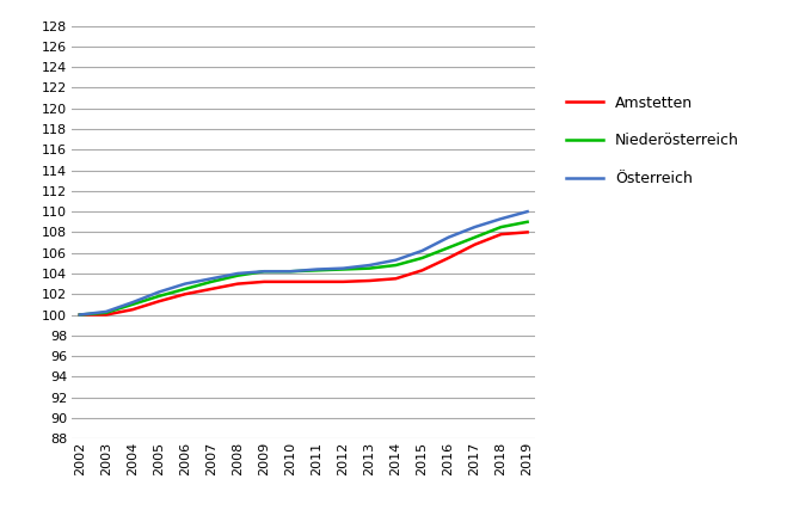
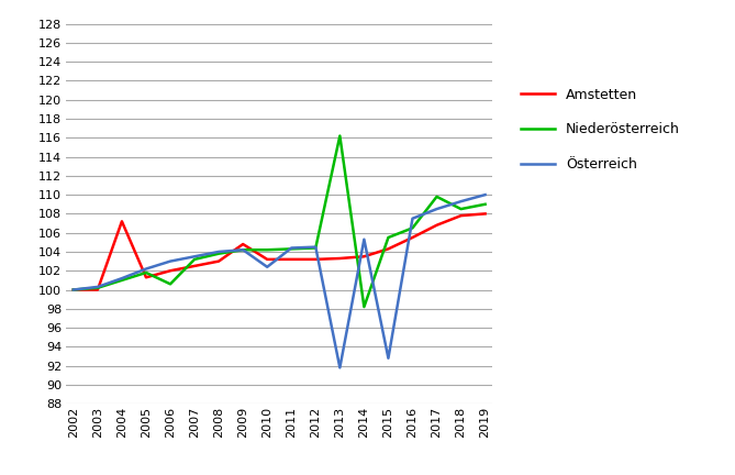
Amstetten/2004: 100.5 -> 107.2
Niederösterreich/2006: 102.5 -> 100.6
Amstetten/2009: 103.2 -> 104.8
Österreich/2010: 104.2 -> 102.4
Niederösterreich/2013: 104.5 -> 116.2
Österreich/2013: 104.8 -> 91.8
Niederösterreich/2014: 104.8 -> 98.2
Österreich/2015: 106.2 -> 92.8
Niederösterreich/2017: 107.5 -> 109.8
